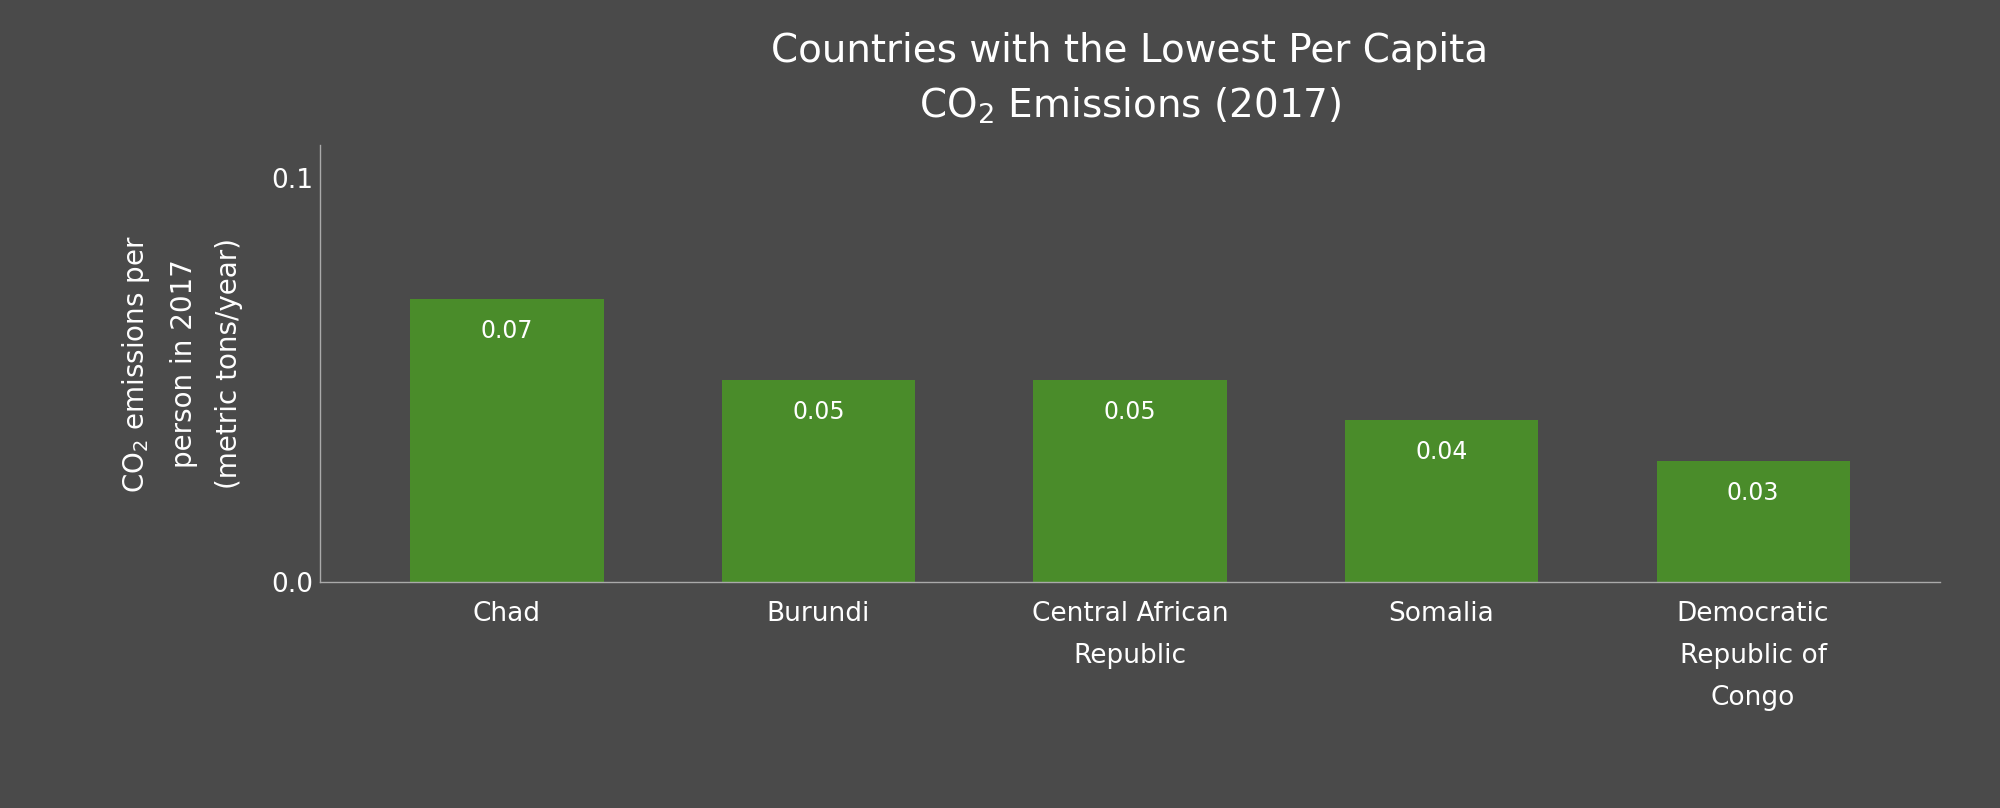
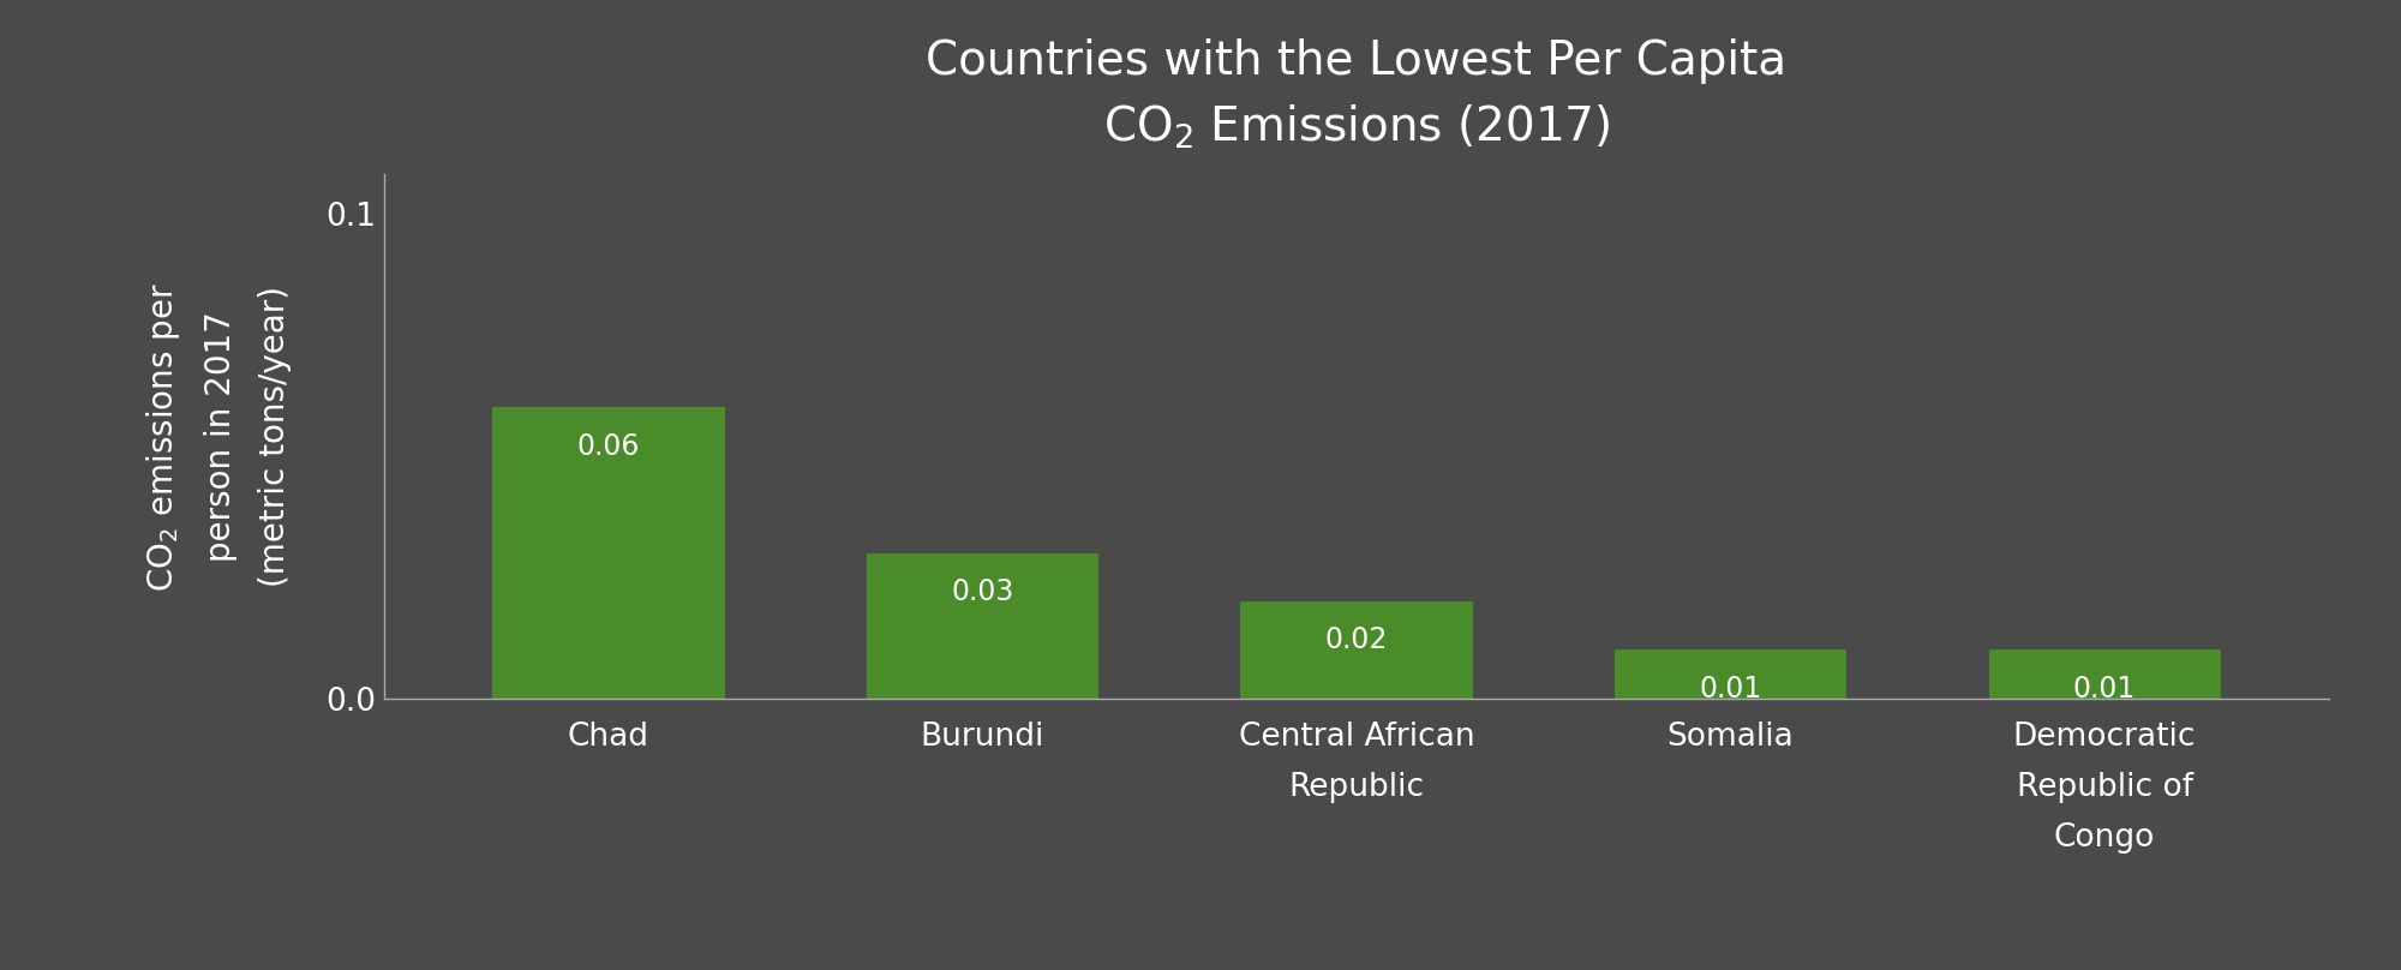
Chad: 0.07 -> 0.06
Burundi: 0.05 -> 0.03
Central African Republic: 0.05 -> 0.02
Somalia: 0.04 -> 0.01
Democratic Republic of Congo: 0.03 -> 0.01
